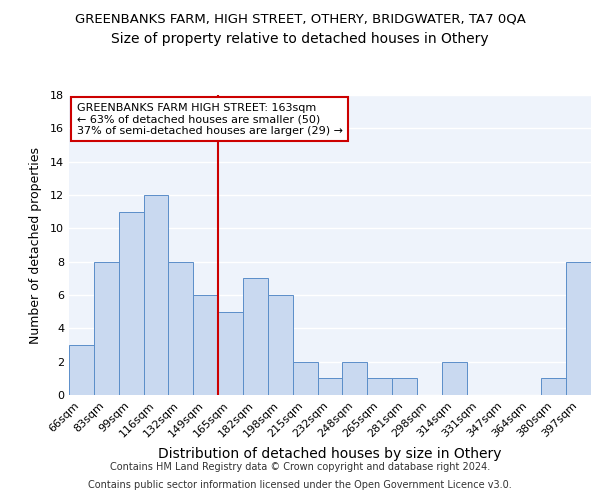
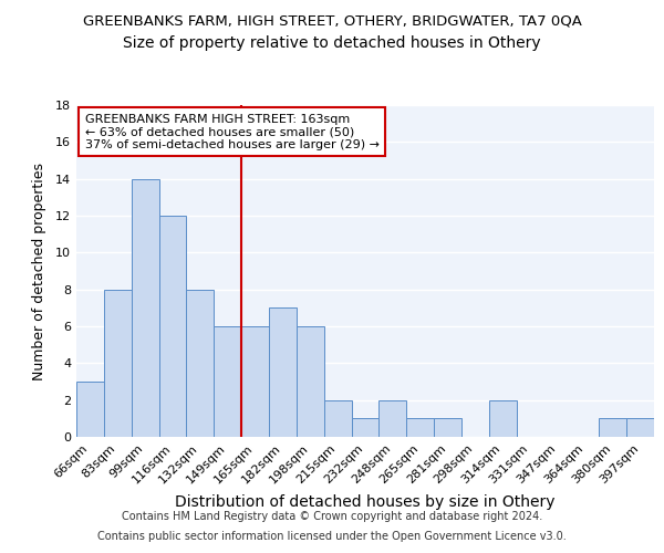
99sqm: 11 -> 14
165sqm: 5 -> 6
397sqm: 8 -> 1
